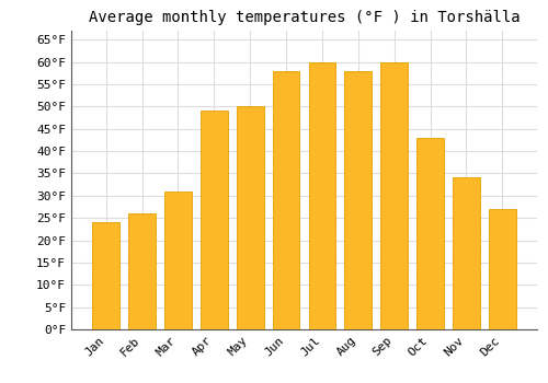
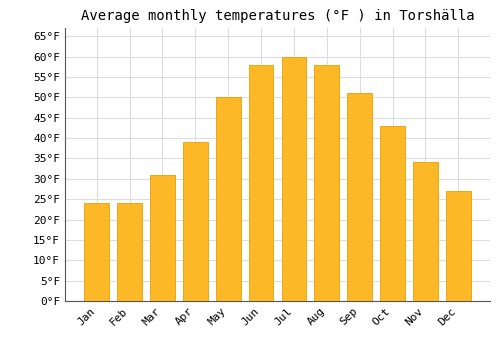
Feb: 26°F -> 24°F
Apr: 49°F -> 39°F
Sep: 60°F -> 51°F
